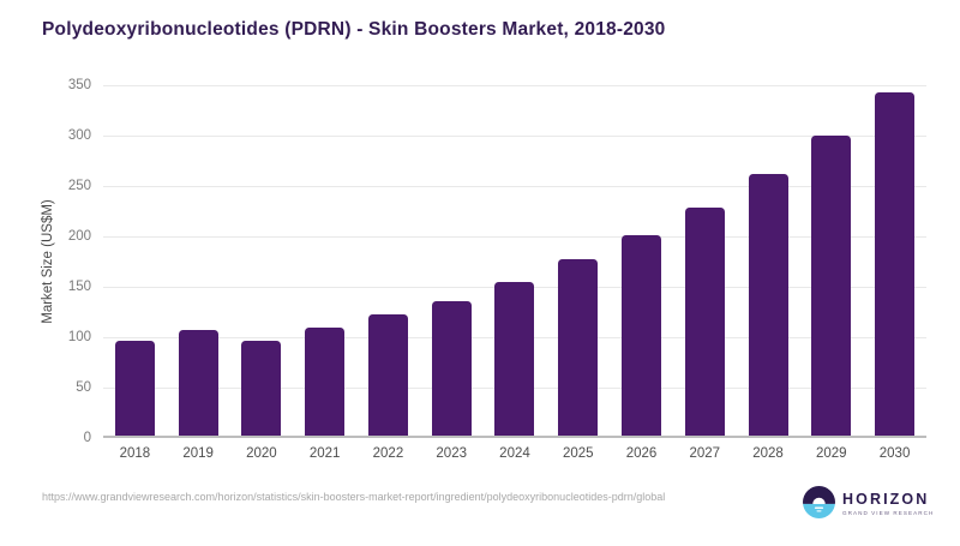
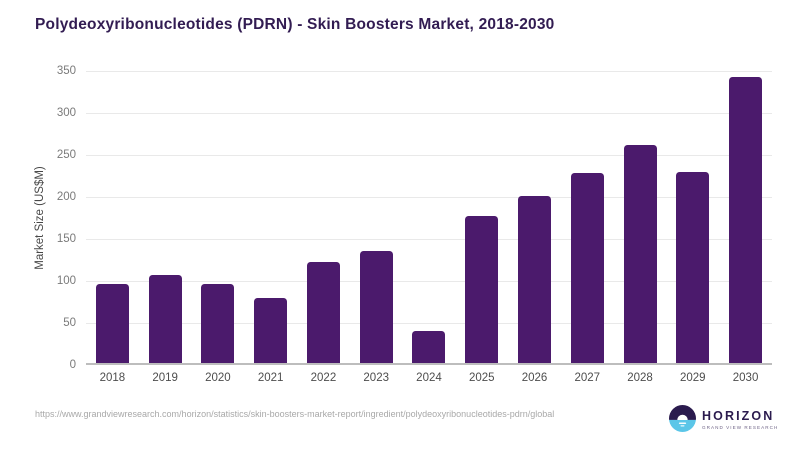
2021: 110 -> 80
2024: 160 -> 40
2029: 300 -> 230
